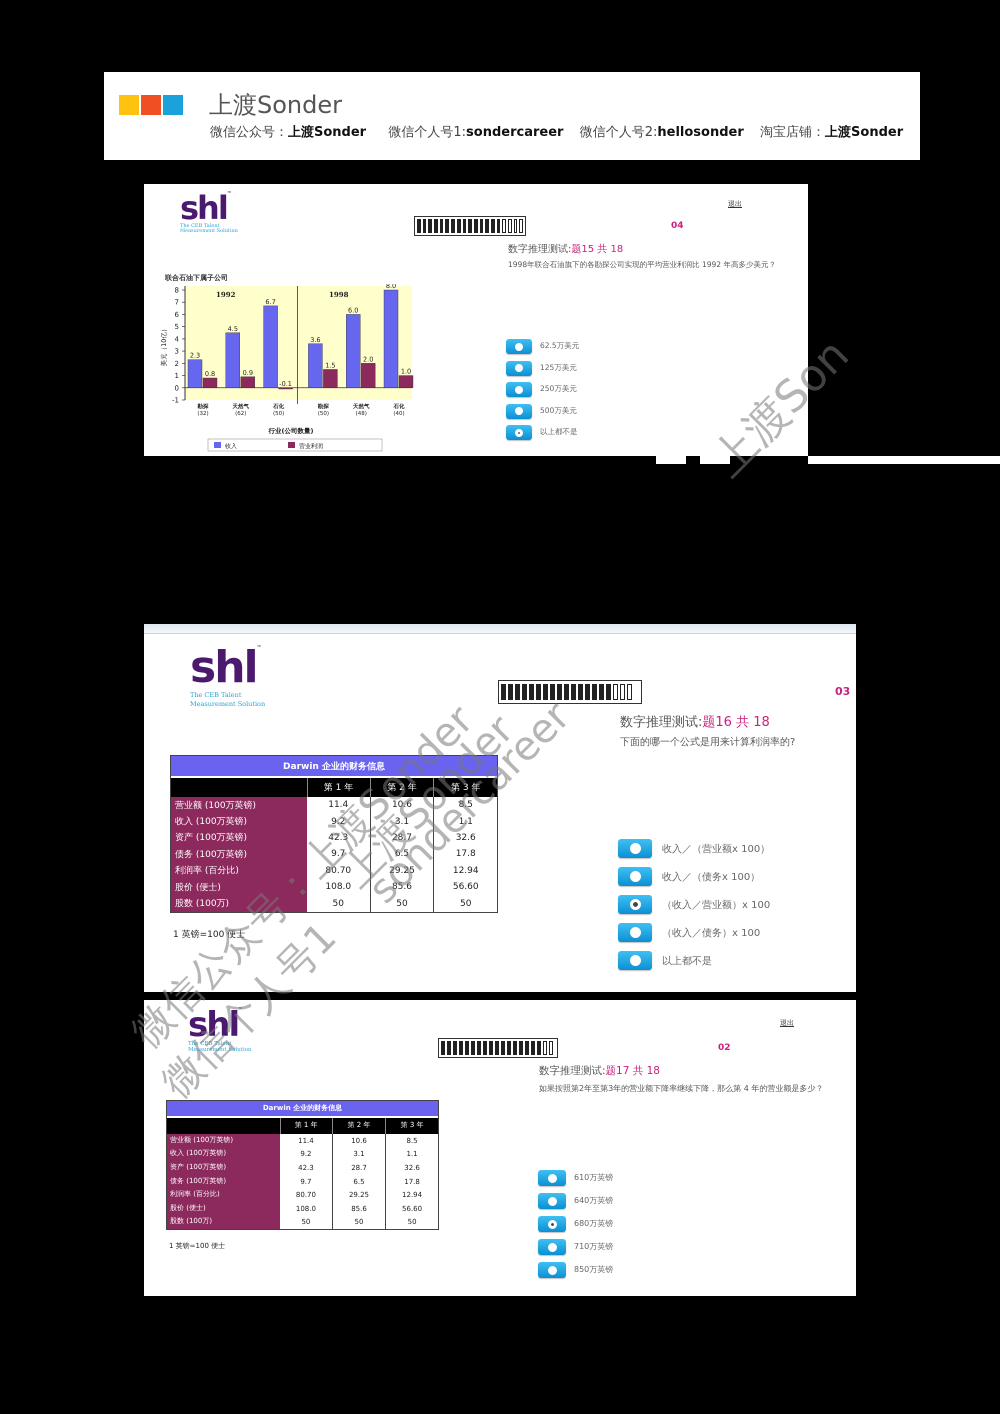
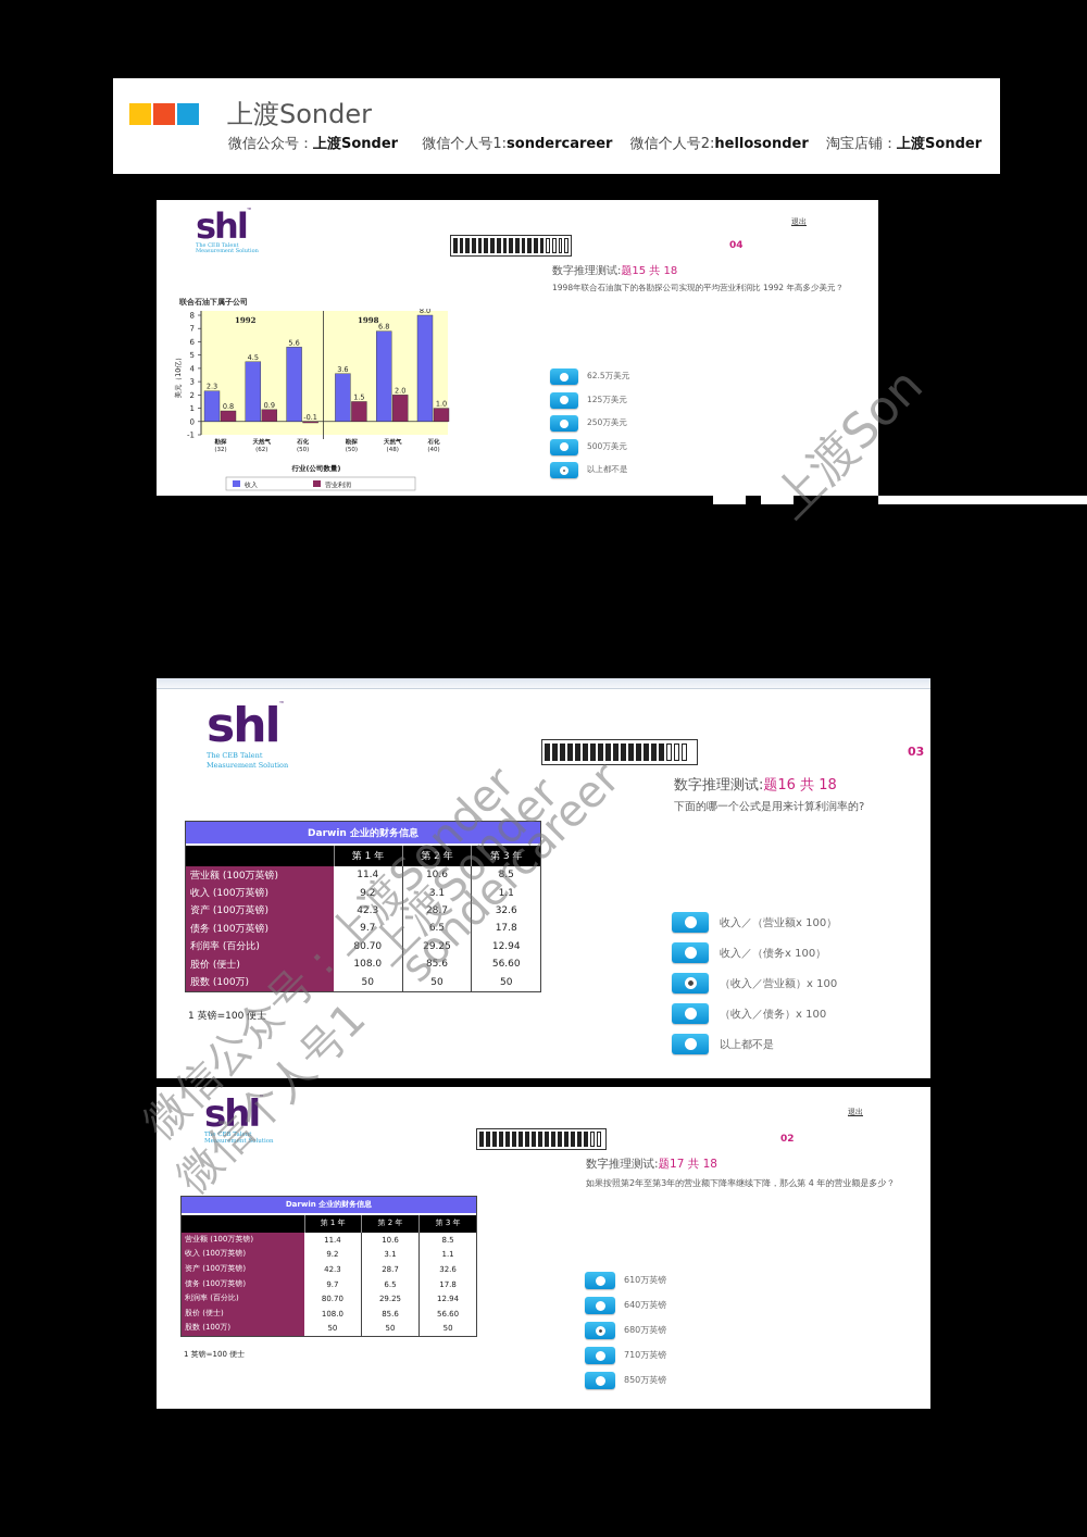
收入/石化 (50): 6.7 -> 5.6
收入/天然气 (48): 6.0 -> 6.8
